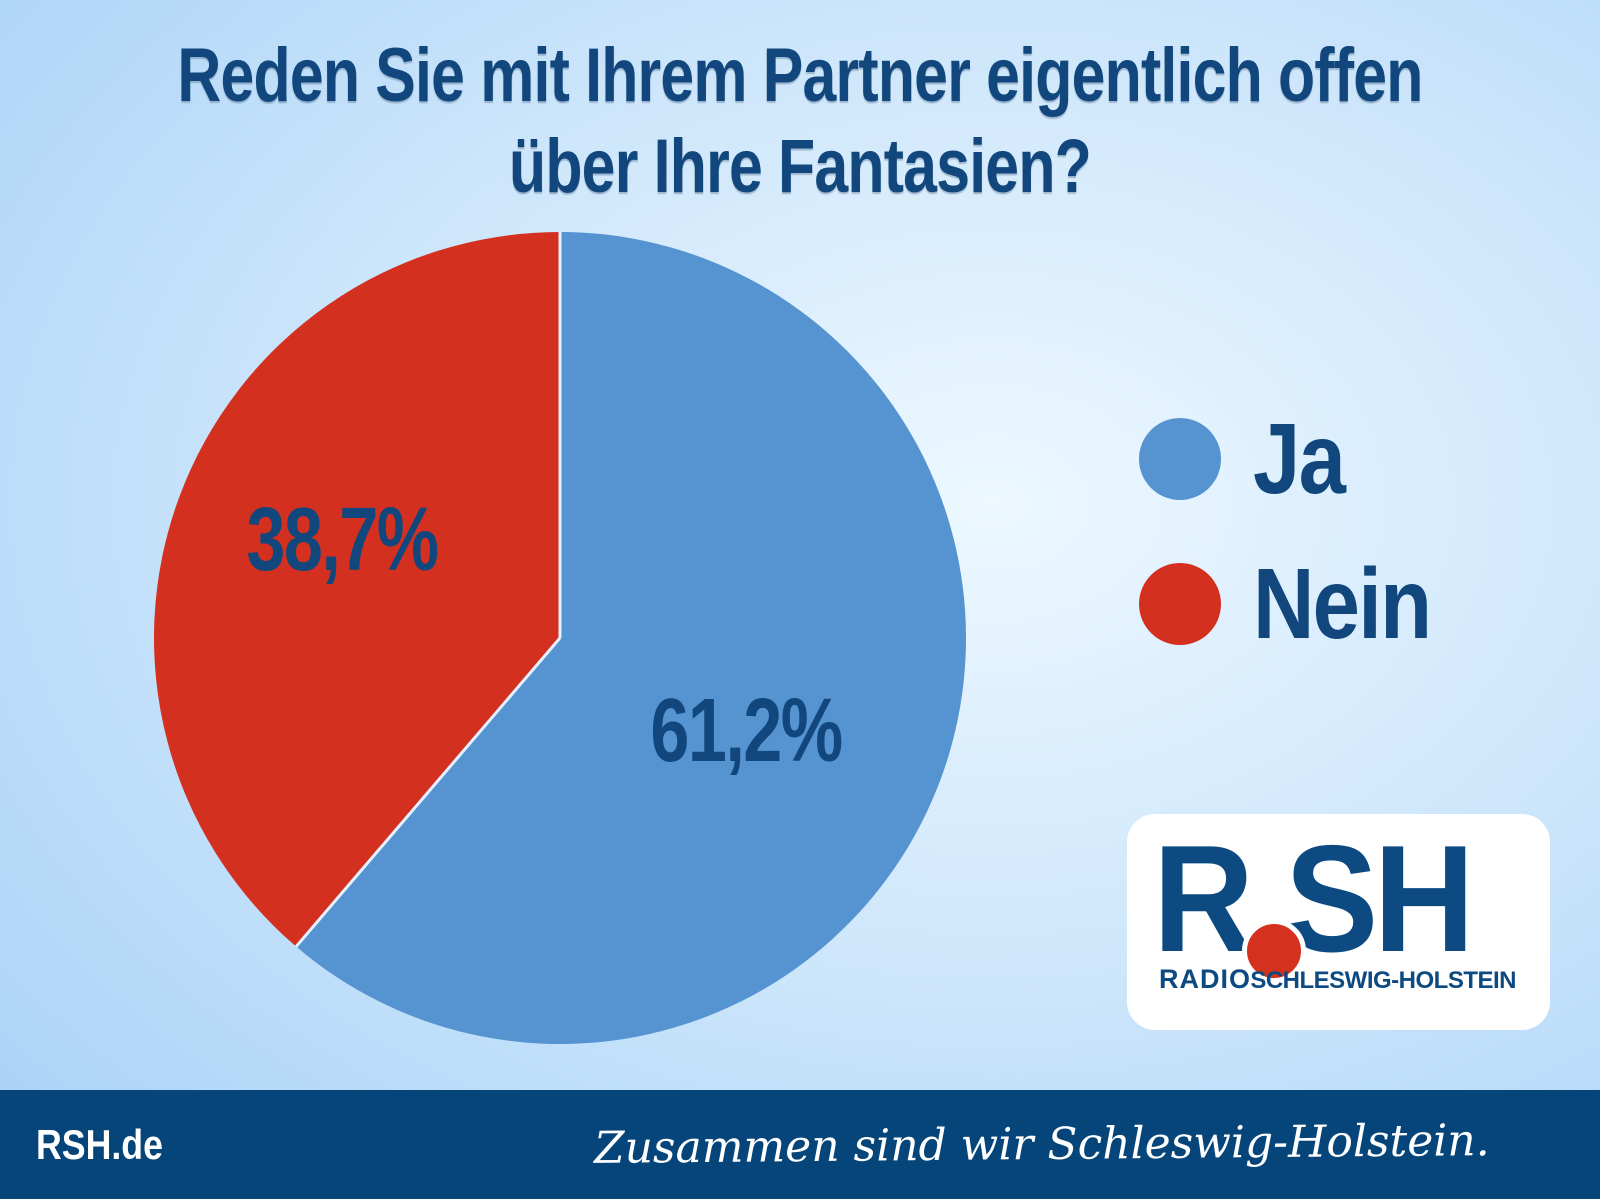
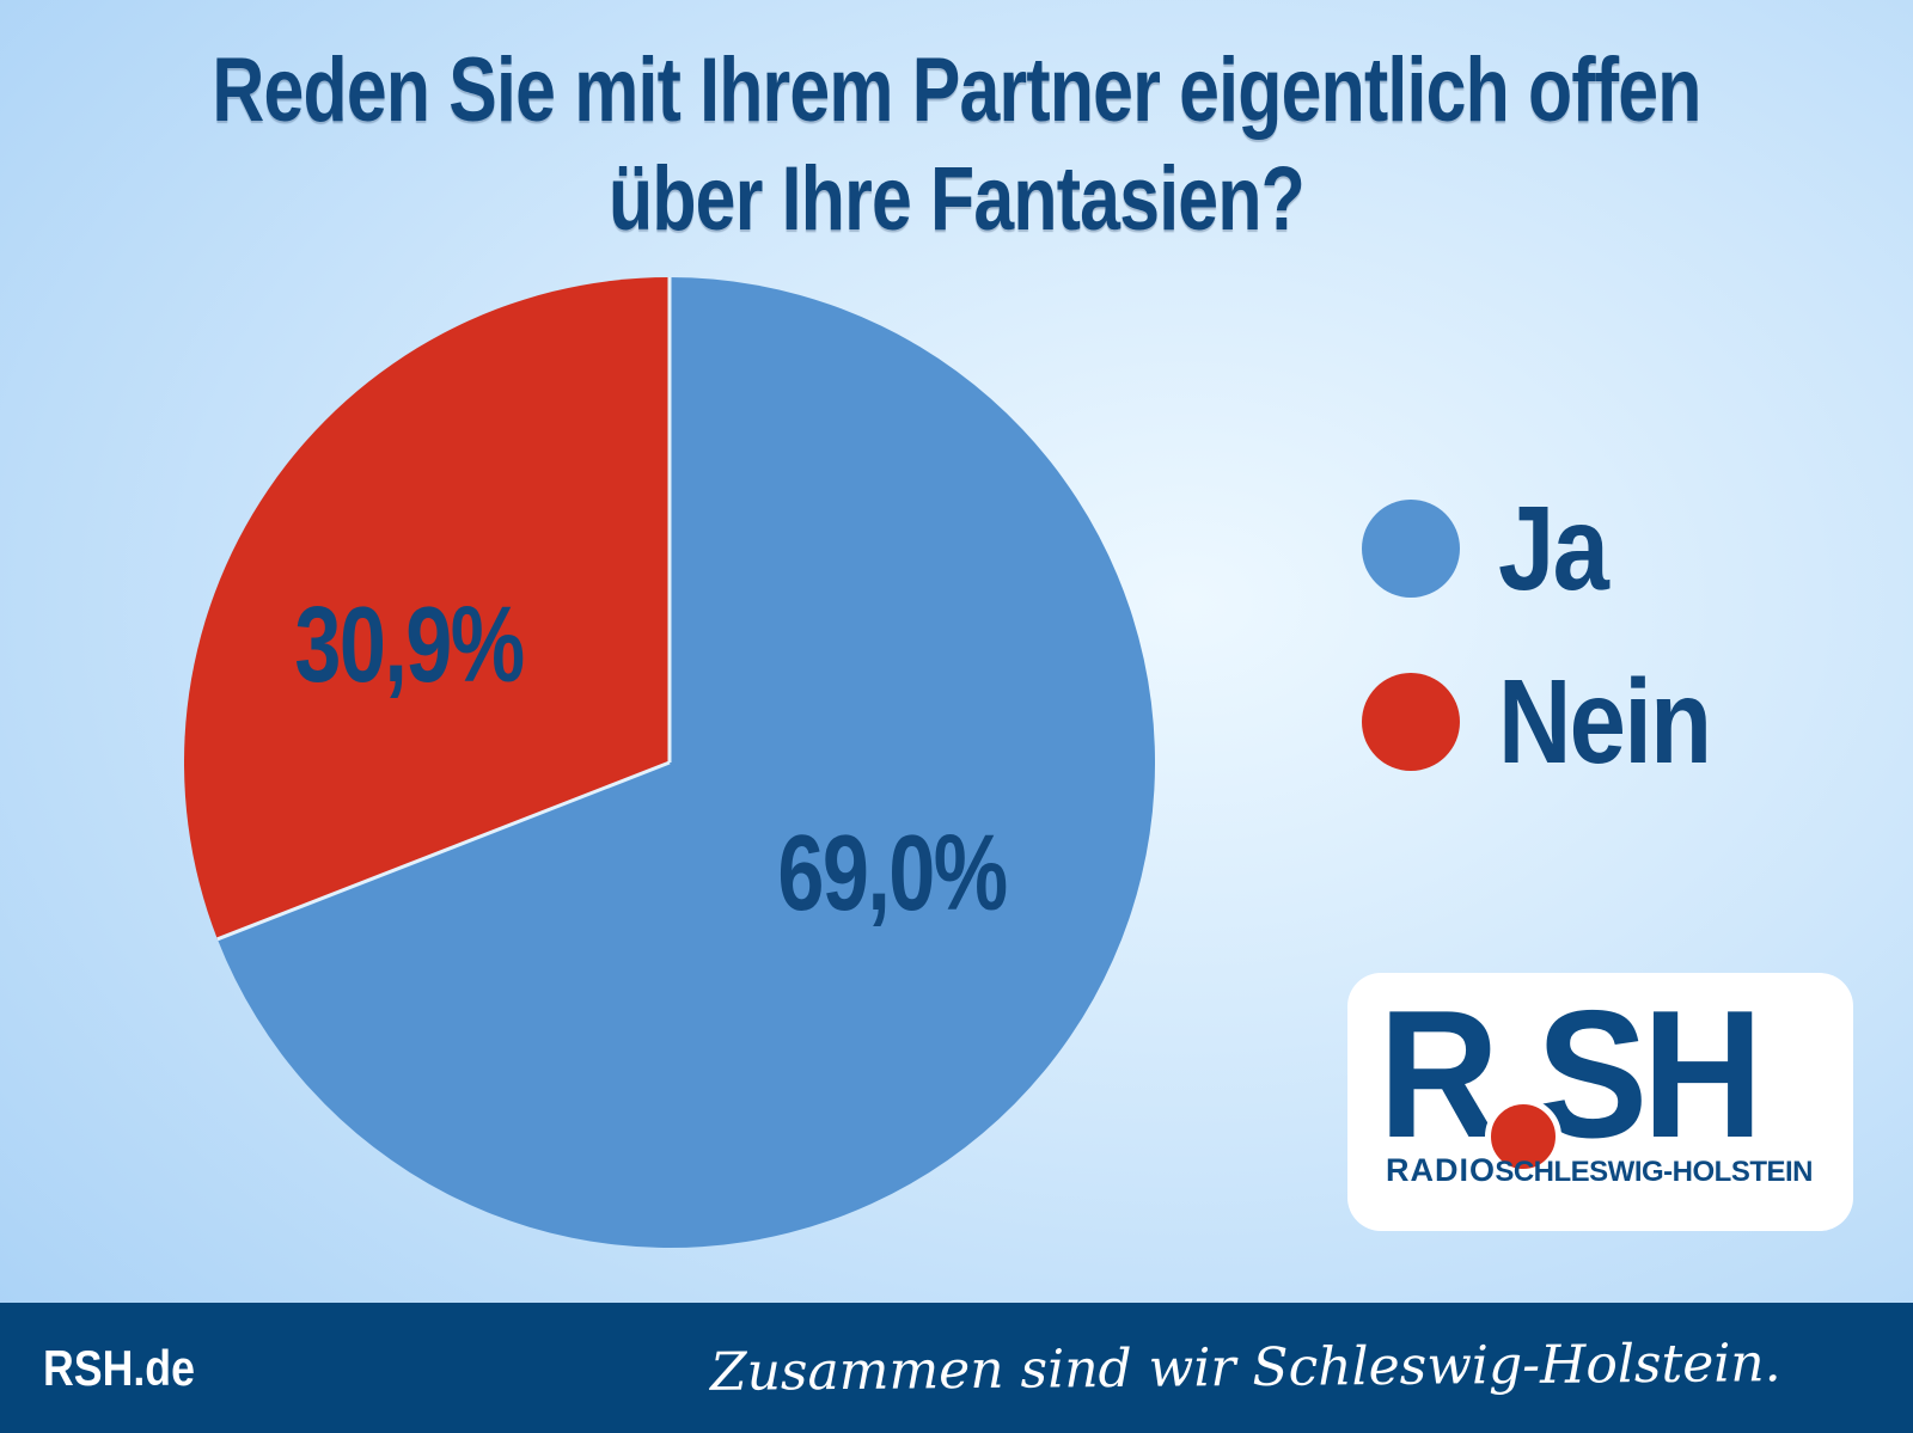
Ja: 61,2% -> 69,0%
Nein: 38,7% -> 30,9%
